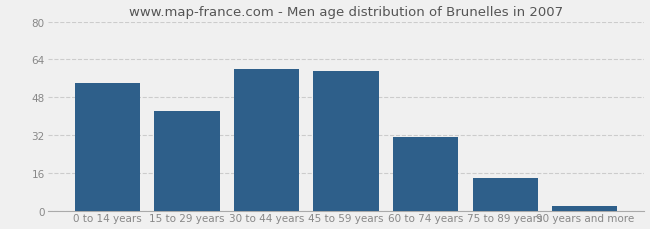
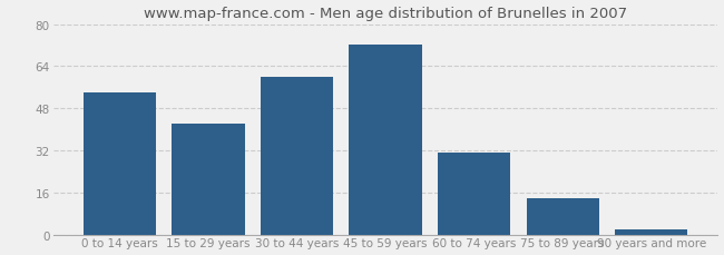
45 to 59 years: 59 -> 72
